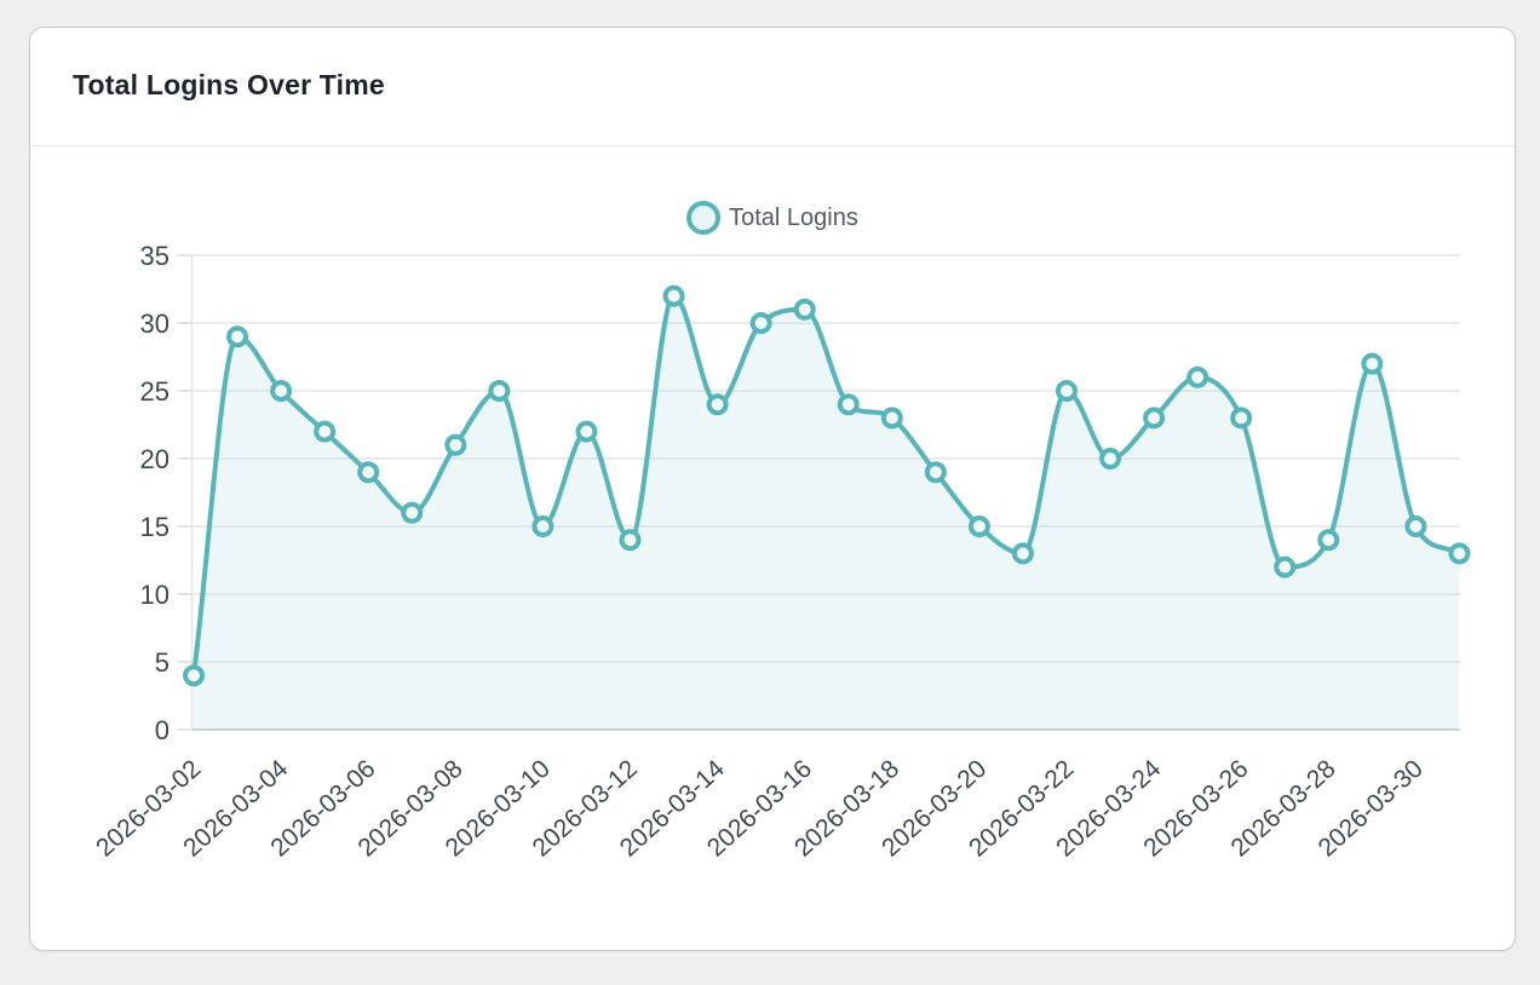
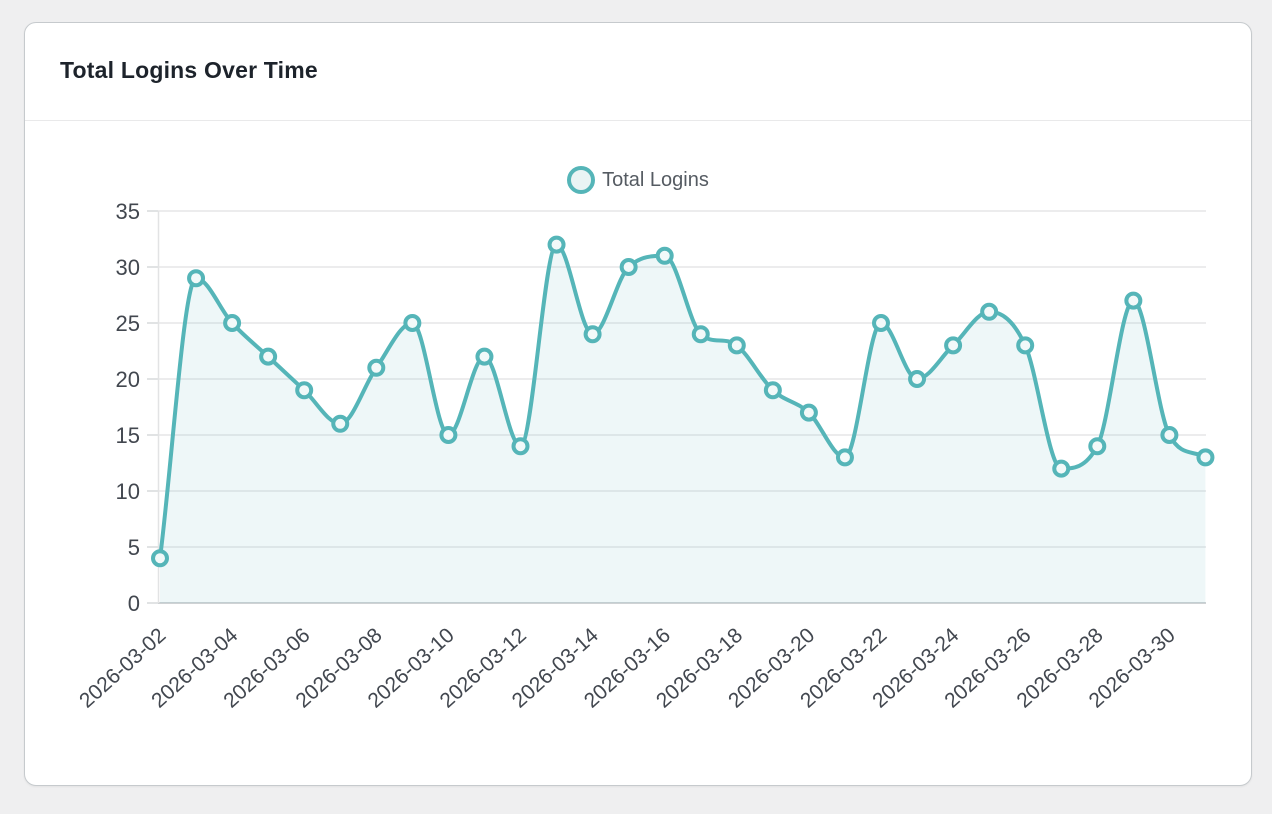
2026-03-20: 15 -> 17
